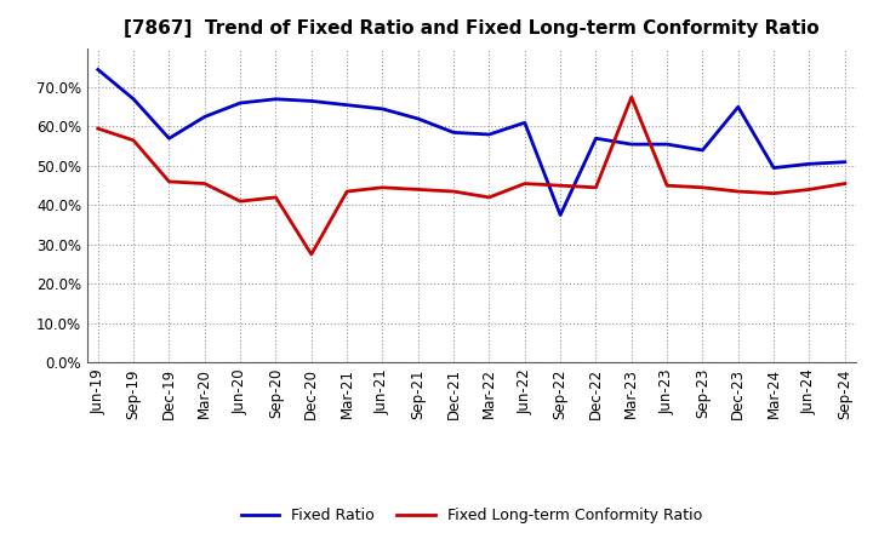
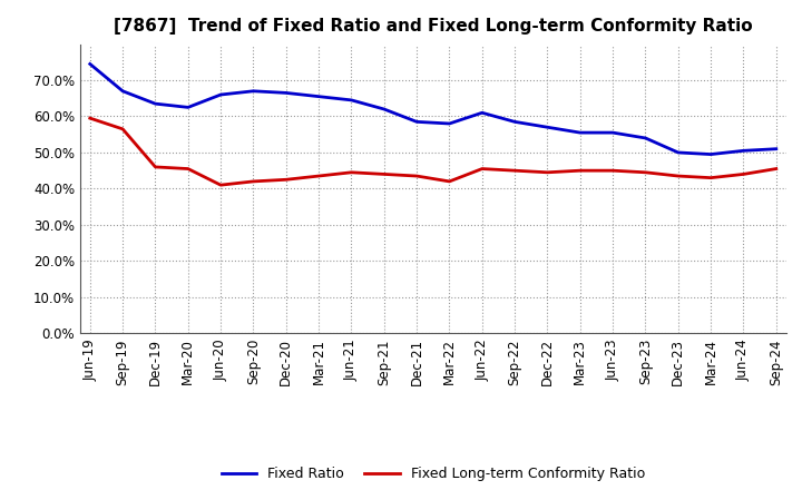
Fixed Ratio/Dec-19: 57.0% -> 63.5%
Fixed Long-term Conformity Ratio/Dec-20: 27.5% -> 42.5%
Fixed Ratio/Sep-22: 37.5% -> 58.5%
Fixed Long-term Conformity Ratio/Mar-23: 67.5% -> 45.0%
Fixed Ratio/Dec-23: 65.0% -> 50.0%
